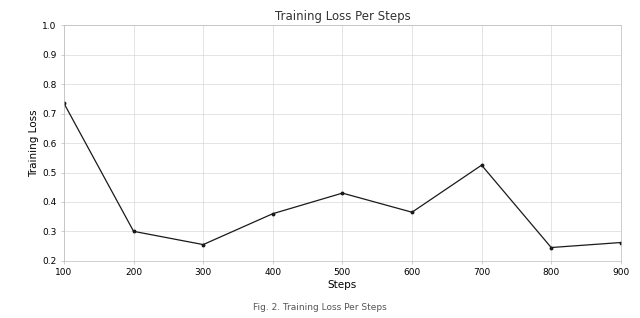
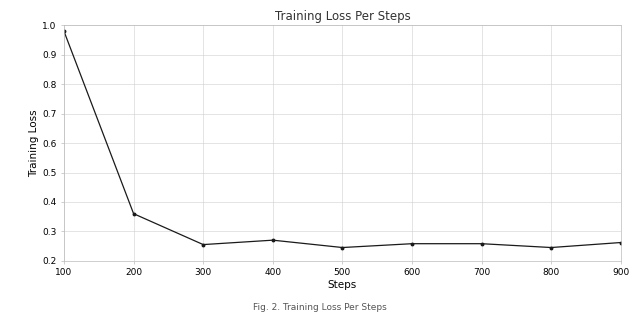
100: 0.735 -> 0.980
200: 0.300 -> 0.360
400: 0.360 -> 0.270
500: 0.430 -> 0.245
600: 0.365 -> 0.258
700: 0.525 -> 0.258
